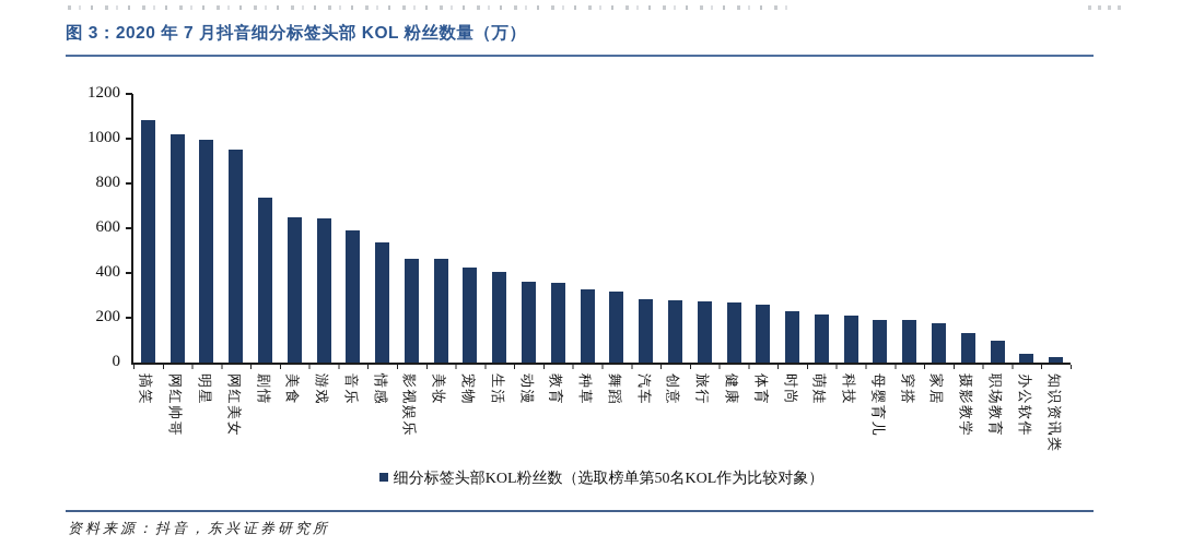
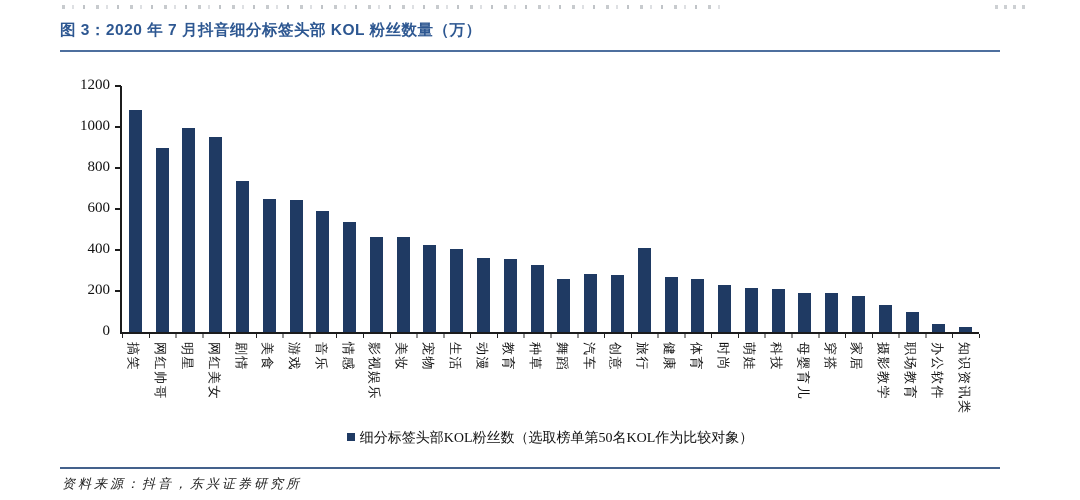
网红帅哥: 1020 -> 900
舞蹈: 320 -> 260
旅行: 280 -> 410
